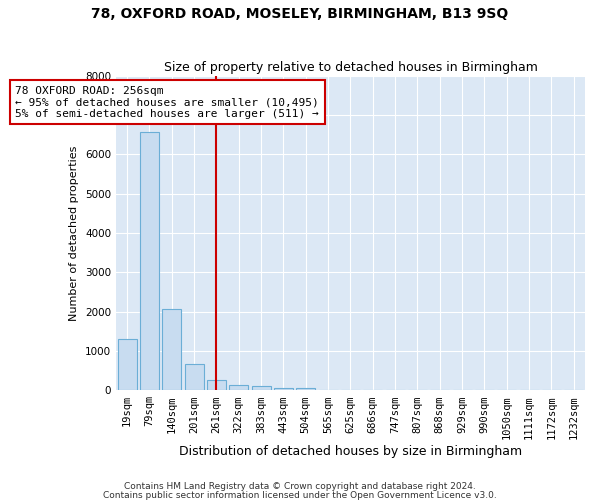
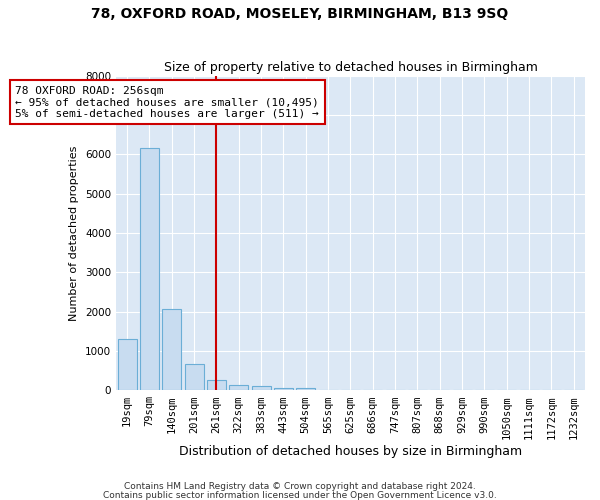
79sqm: 6560 -> 6150
